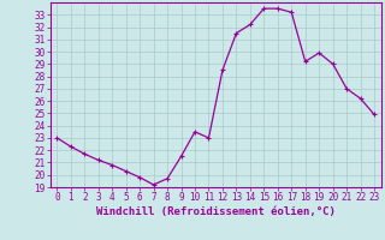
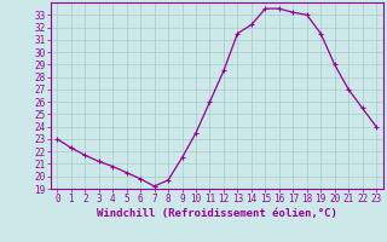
11: 23.0 -> 26.0
18: 29.2 -> 33.0
19: 29.9 -> 31.5
22: 26.2 -> 25.5
23: 24.9 -> 24.0
